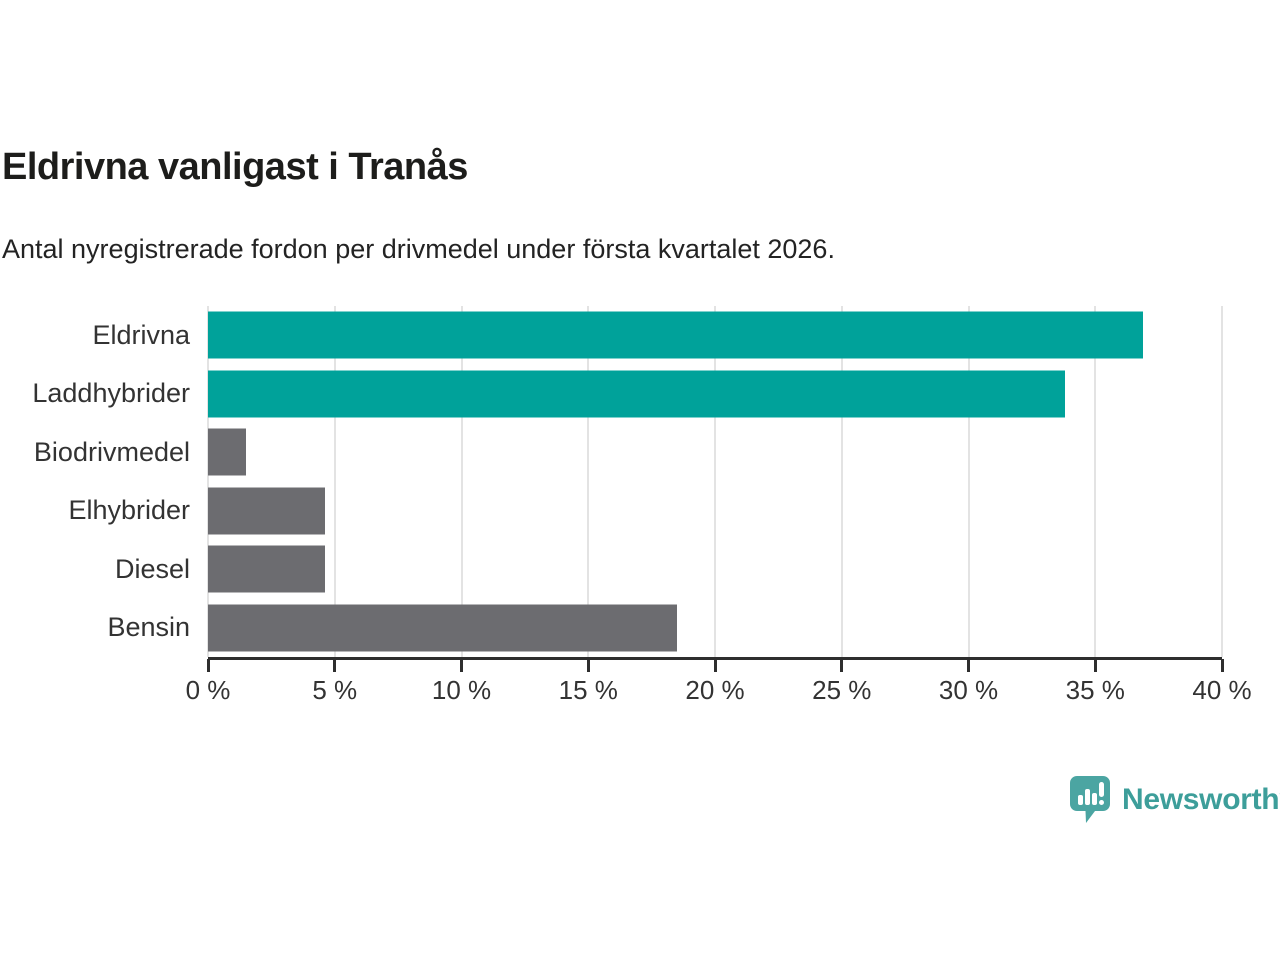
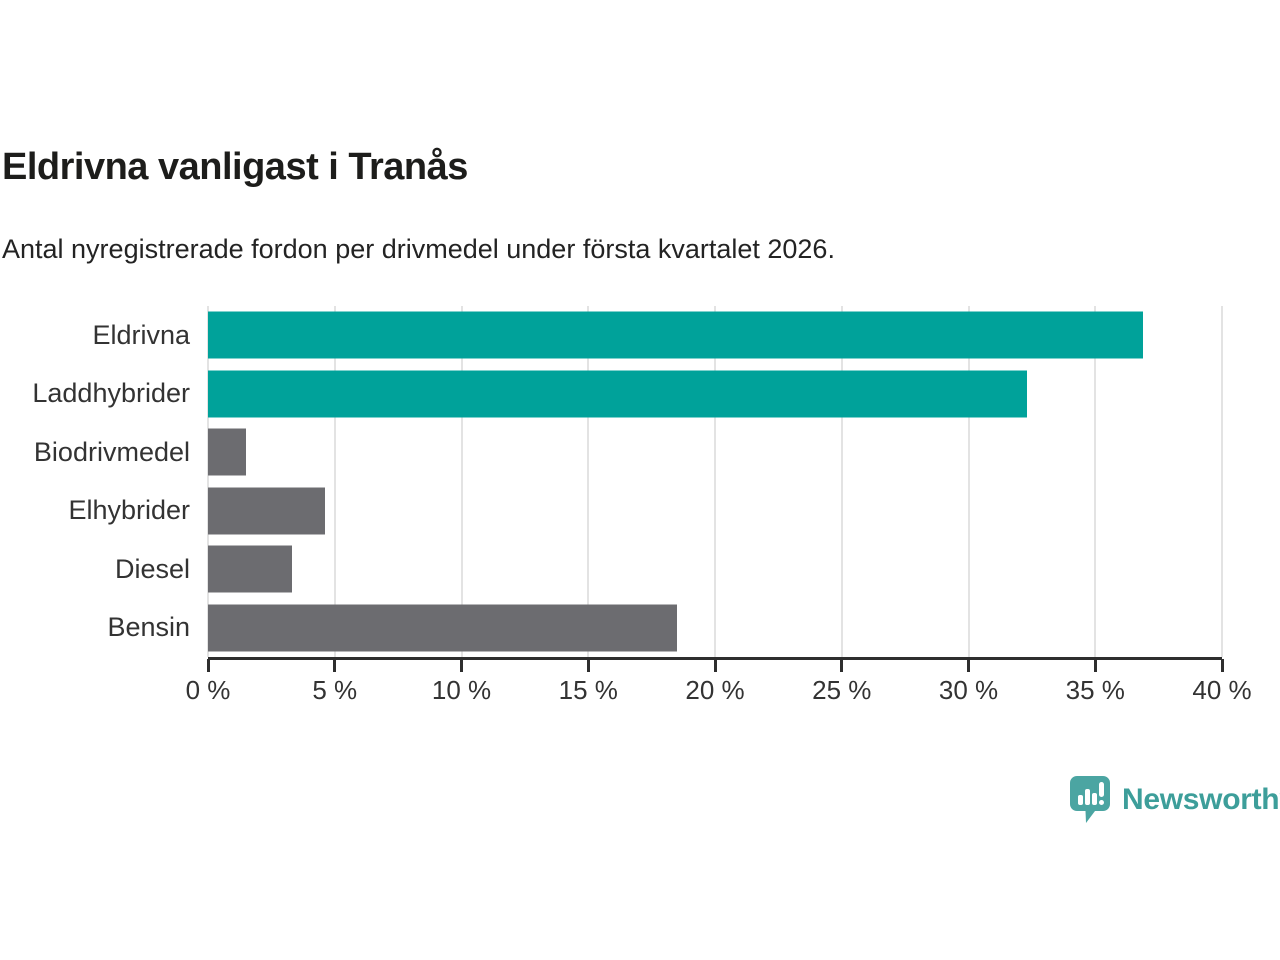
Laddhybrider: 33.8% -> 32.3%
Diesel: 4.6% -> 3.3%
